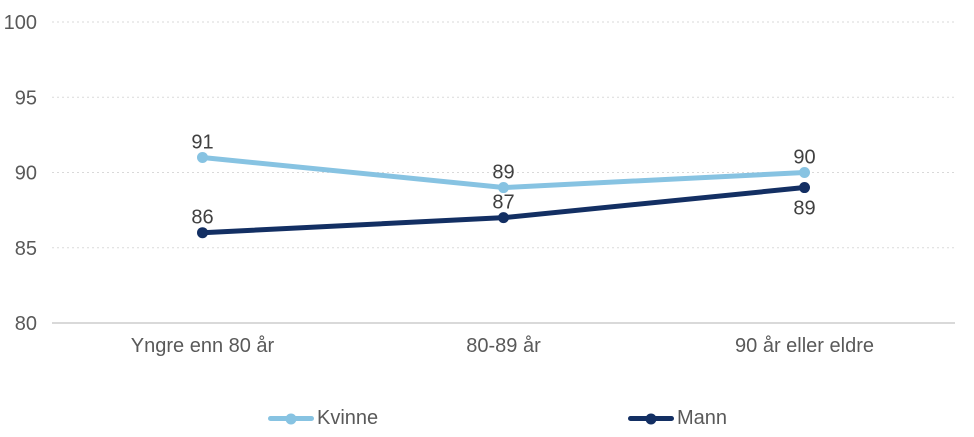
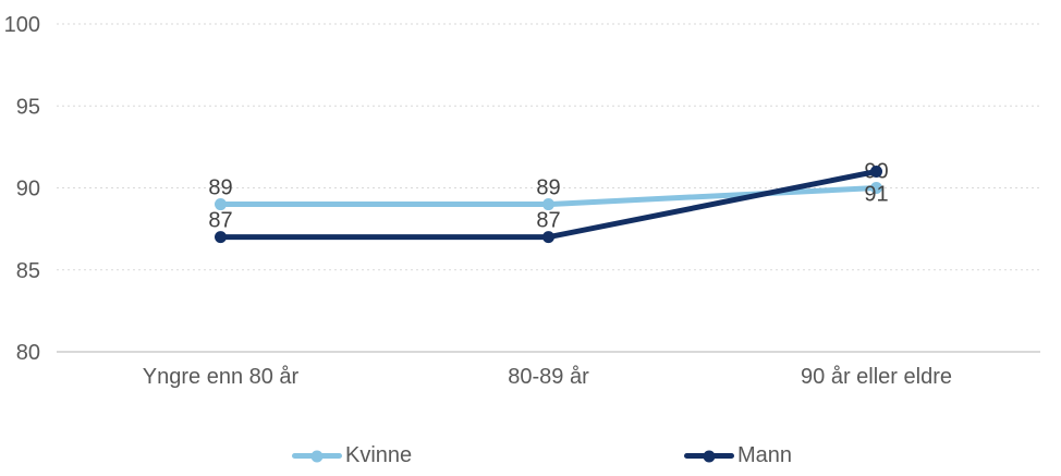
Kvinne/Yngre enn 80 år: 91 -> 89
Mann/Yngre enn 80 år: 86 -> 87
Mann/90 år eller eldre: 89 -> 91
